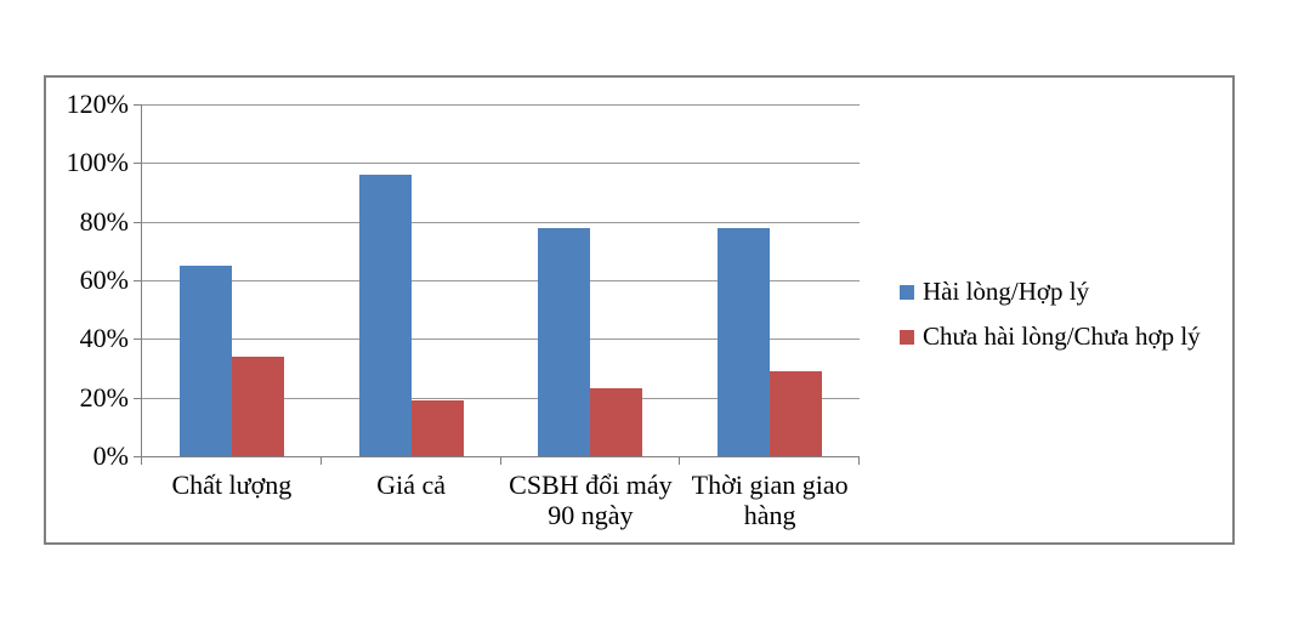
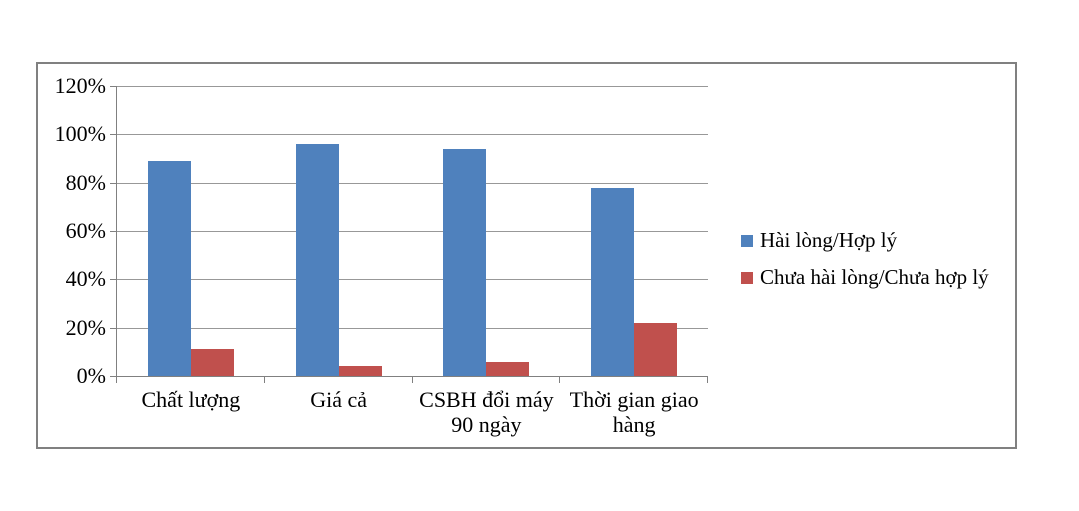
Hài lòng/Hợp lý/Chất lượng: 65% -> 89%
Chưa hài lòng/Chưa hợp lý/Chất lượng: 34% -> 11%
Chưa hài lòng/Chưa hợp lý/Giá cả: 19% -> 4%
Hài lòng/Hợp lý/CSBH đổi máy 90 ngày: 78% -> 94%
Chưa hài lòng/Chưa hợp lý/CSBH đổi máy 90 ngày: 23% -> 6%
Chưa hài lòng/Chưa hợp lý/Thời gian giao hàng: 29% -> 22%
